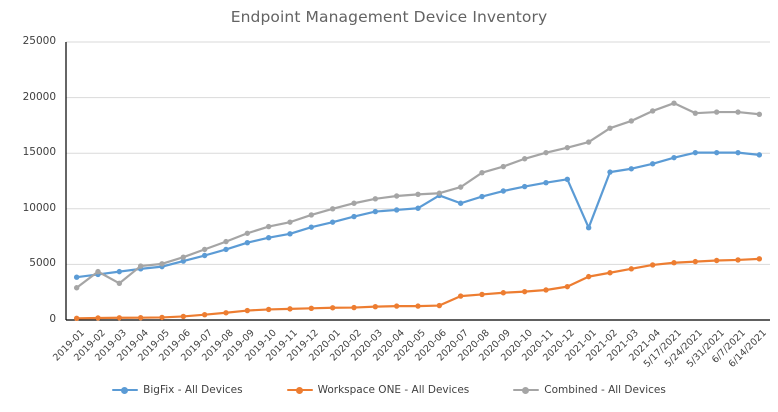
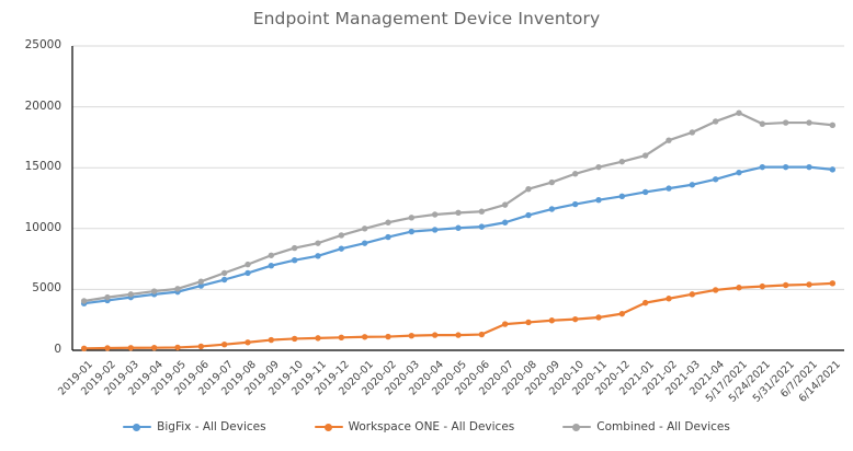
Combined - All Devices/2019-01: 2900 -> 4000
Combined - All Devices/2019-03: 3300 -> 4600
BigFix - All Devices/2020-06: 11200 -> 10200
BigFix - All Devices/2021-01: 8300 -> 13000
